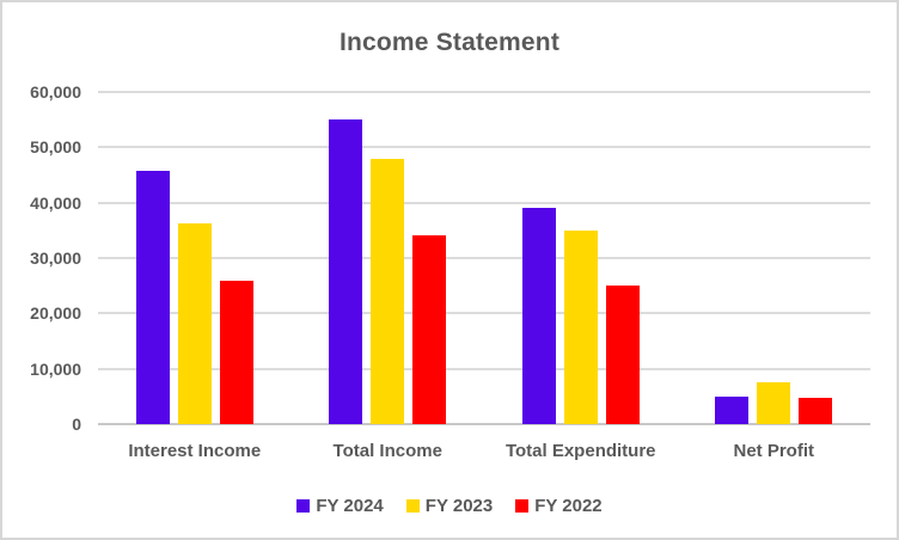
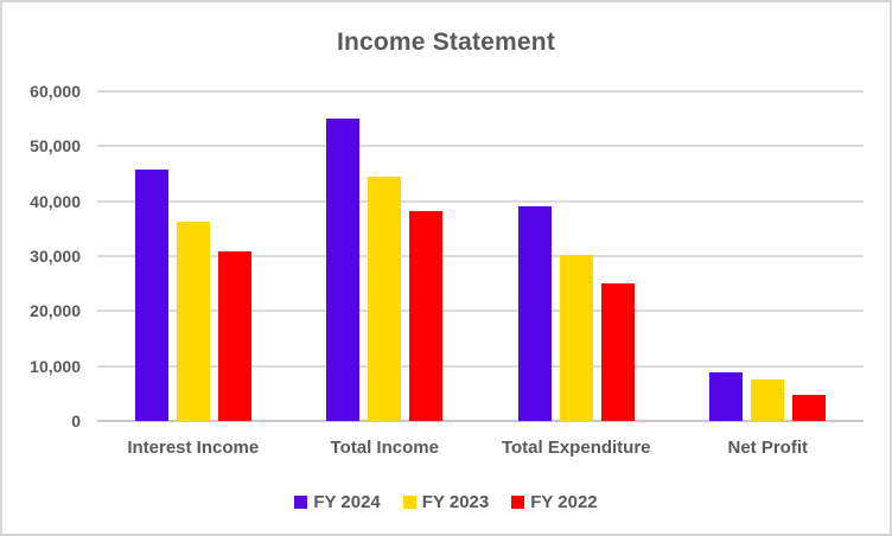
FY 2022/Interest Income: 26000 -> 31000
FY 2023/Total Income: 48000 -> 44000
FY 2022/Total Income: 34000 -> 38000
FY 2023/Total Expenditure: 35000 -> 30000
FY 2024/Net Profit: 5000 -> 9000
